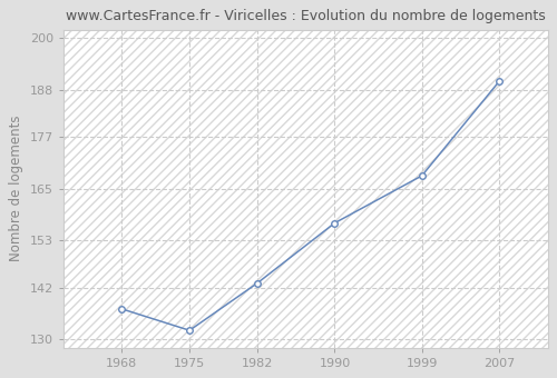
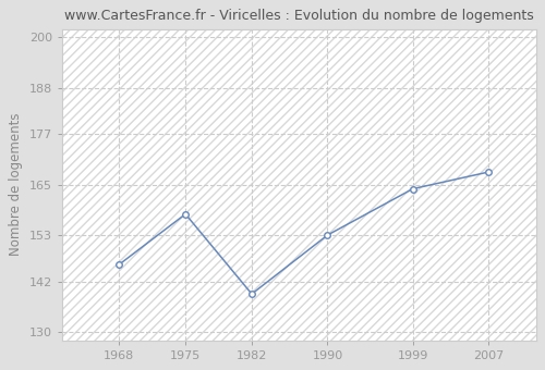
1968: 137 -> 146
1975: 132 -> 158
1982: 143 -> 139
1990: 157 -> 153
1999: 168 -> 164
2007: 190 -> 168
